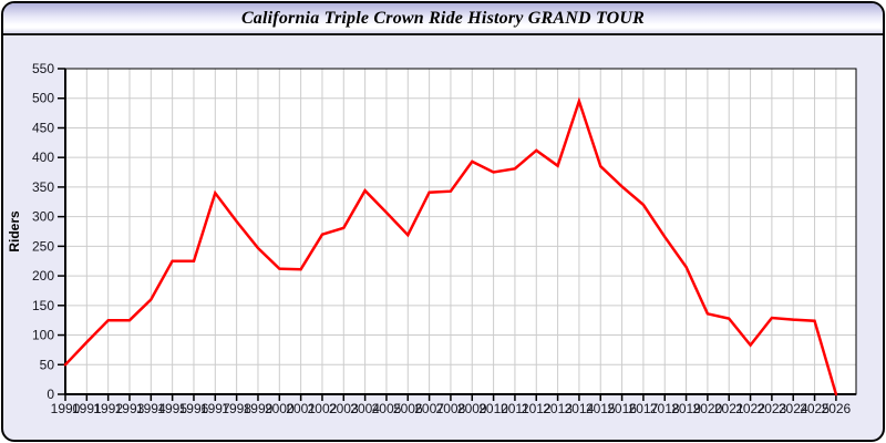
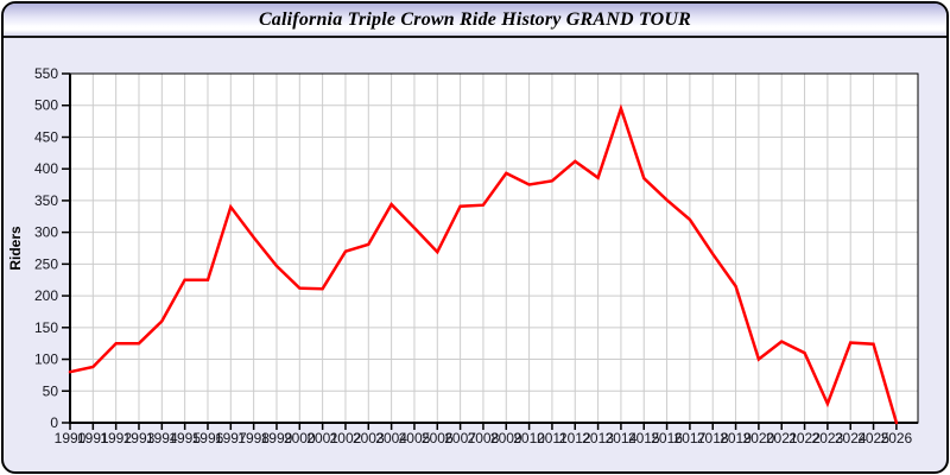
1990: 50 -> 80
2020: 140 -> 100
2022: 80 -> 110
2023: 130 -> 30
